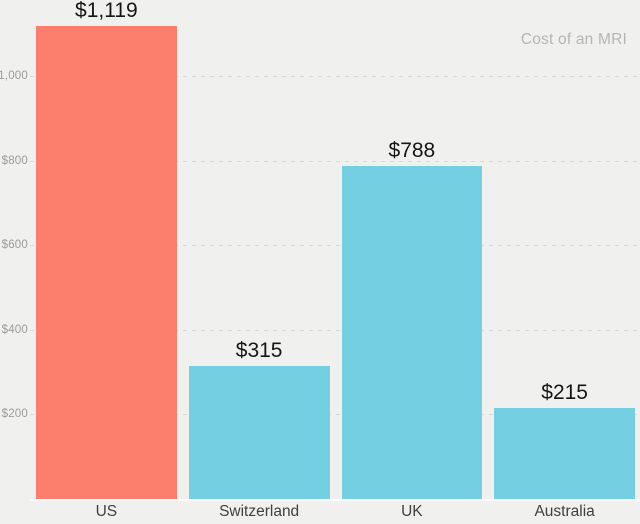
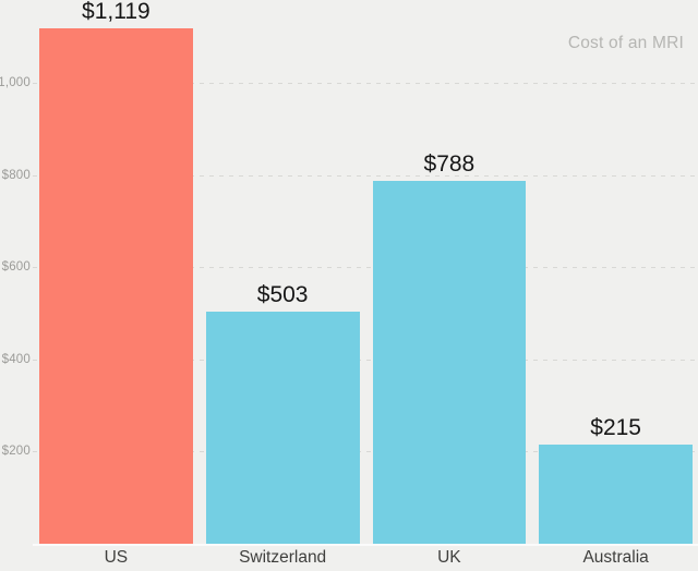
Switzerland: $315 -> $503
